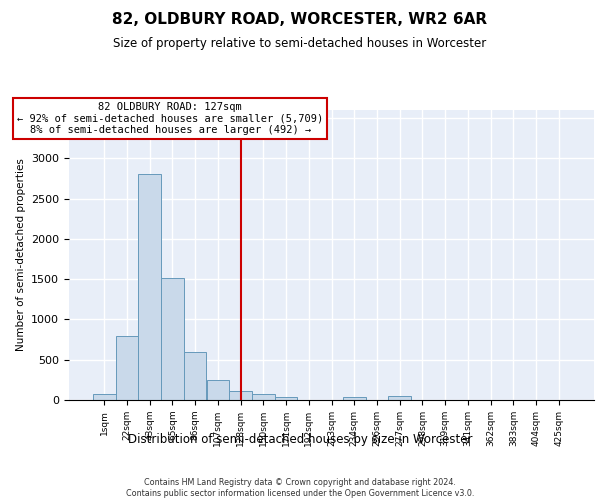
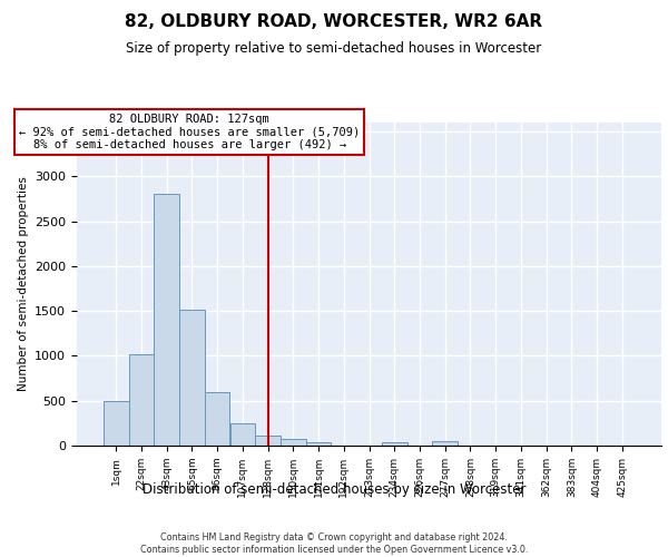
1sqm: 80 -> 500
22sqm: 800 -> 1020
